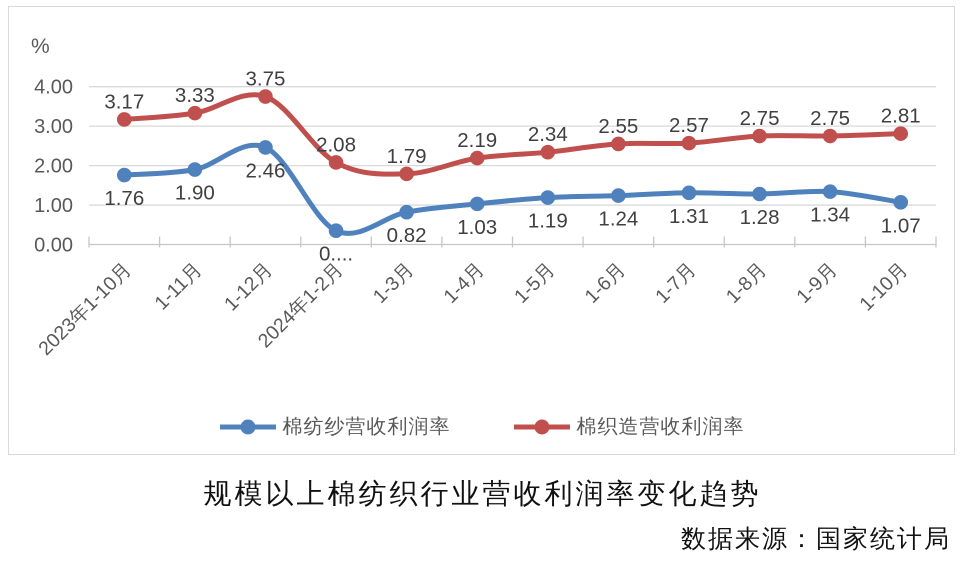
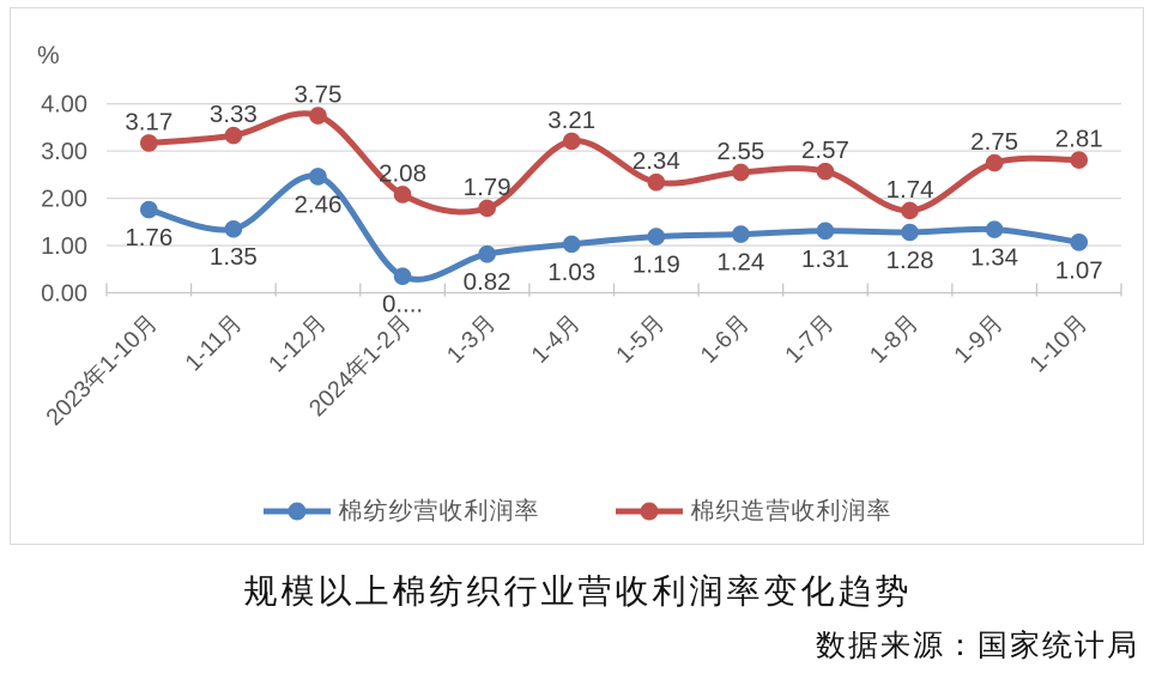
棉纺纱营收利润率/1-11月: 1.90 -> 1.35
棉织造营收利润率/1-4月: 2.19 -> 3.21
棉织造营收利润率/1-8月: 2.75 -> 1.74
